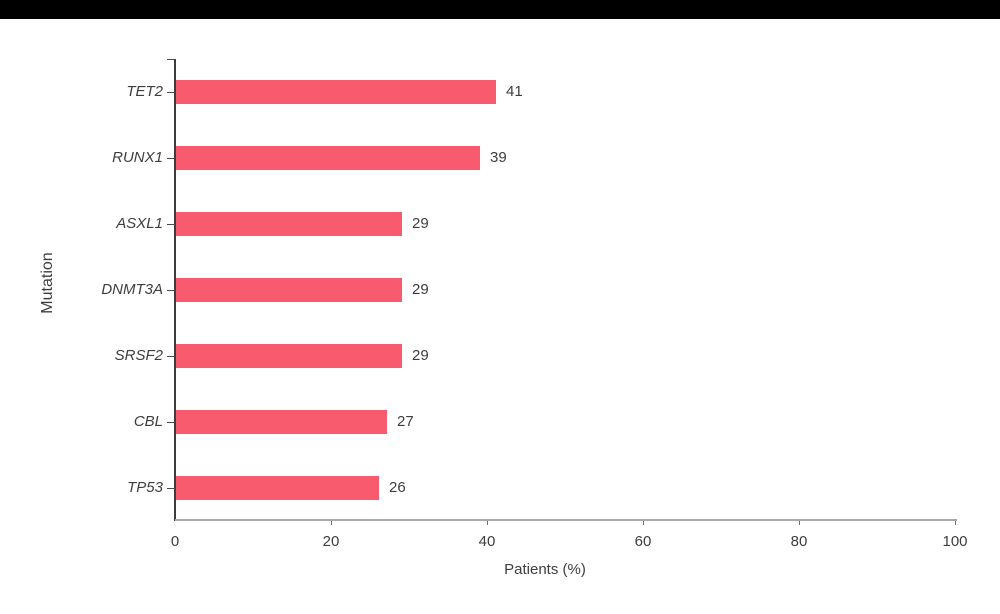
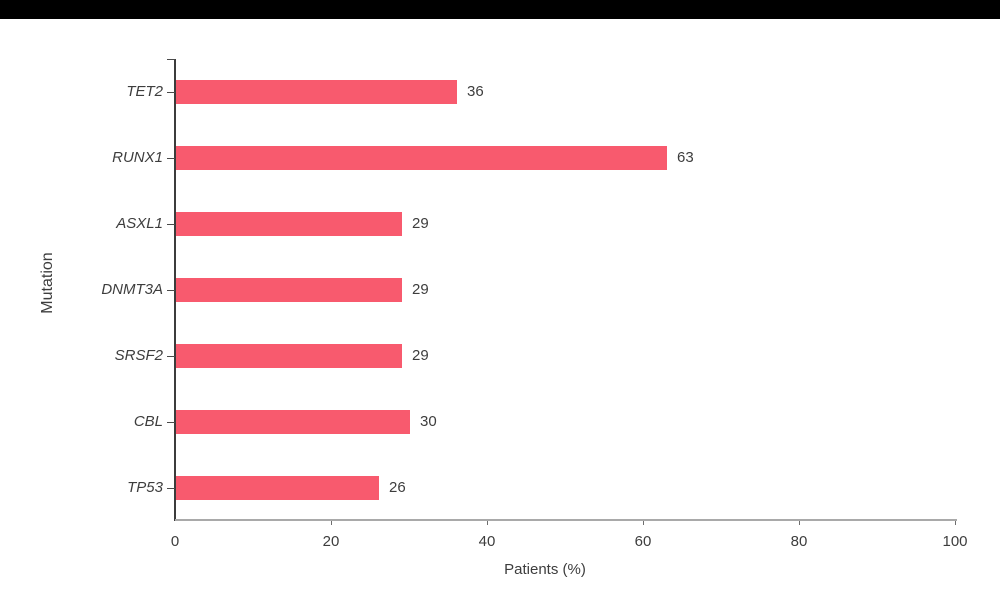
TET2: 41 -> 36
RUNX1: 39 -> 63
CBL: 27 -> 30
